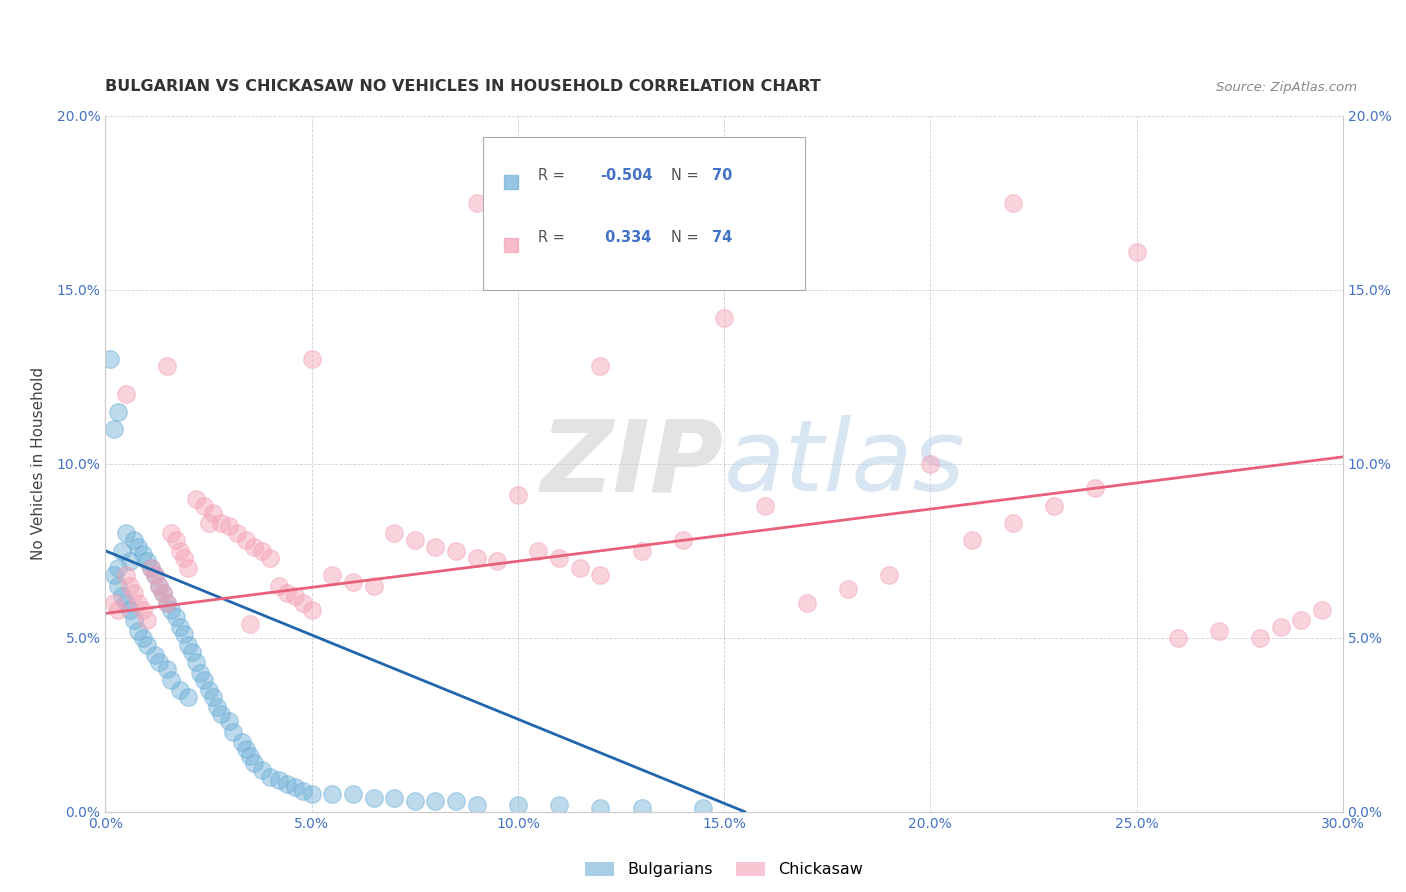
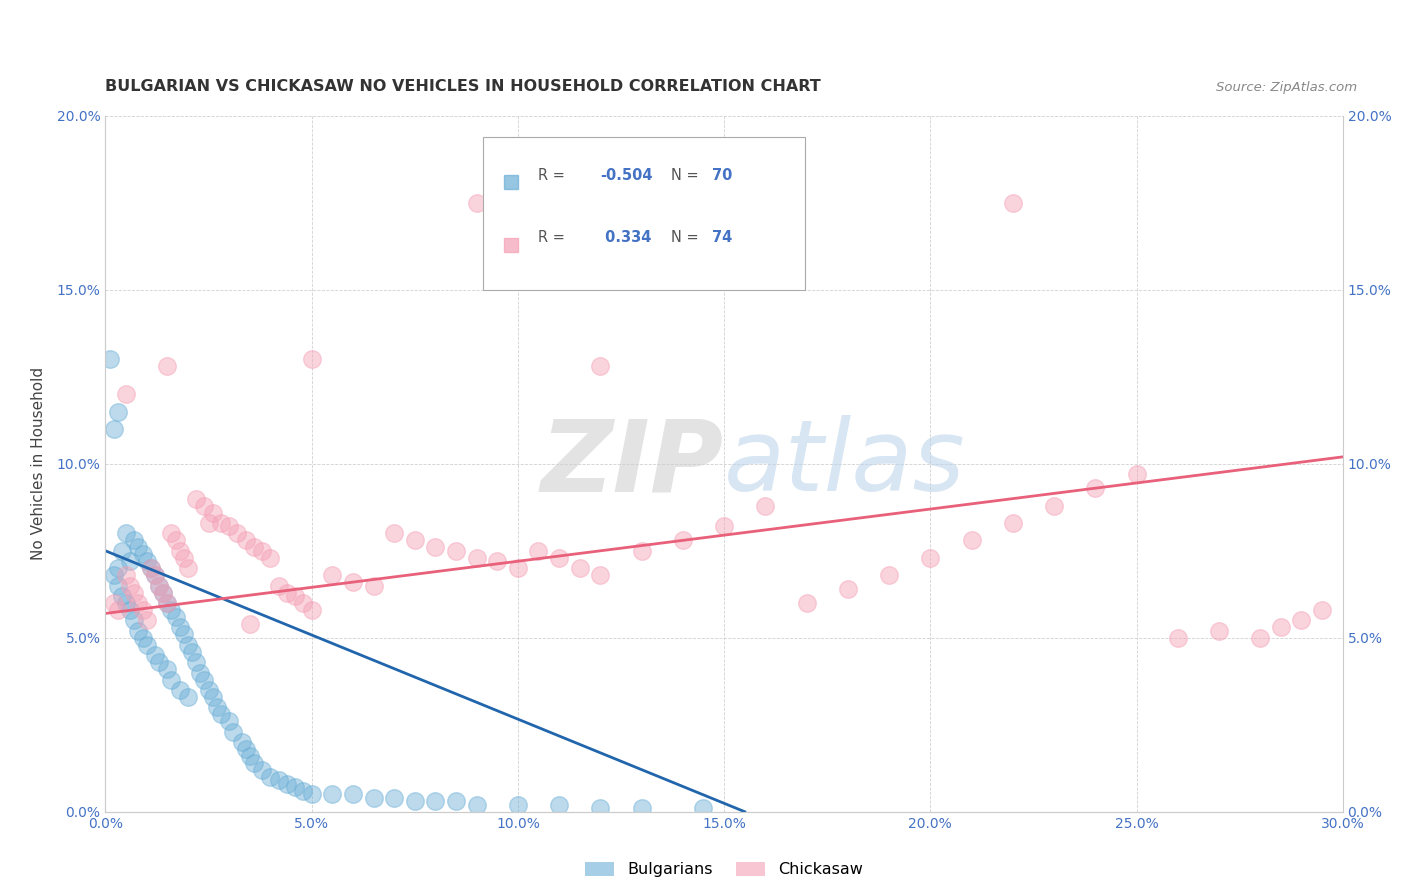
Chickasaw/10.0%: 9.1% -> 7.0%
Chickasaw/15.0%: 14.2% -> 8.2%
Chickasaw/20.0%: 10.0% -> 7.3%
Chickasaw/25.0%: 16.1% -> 9.7%
